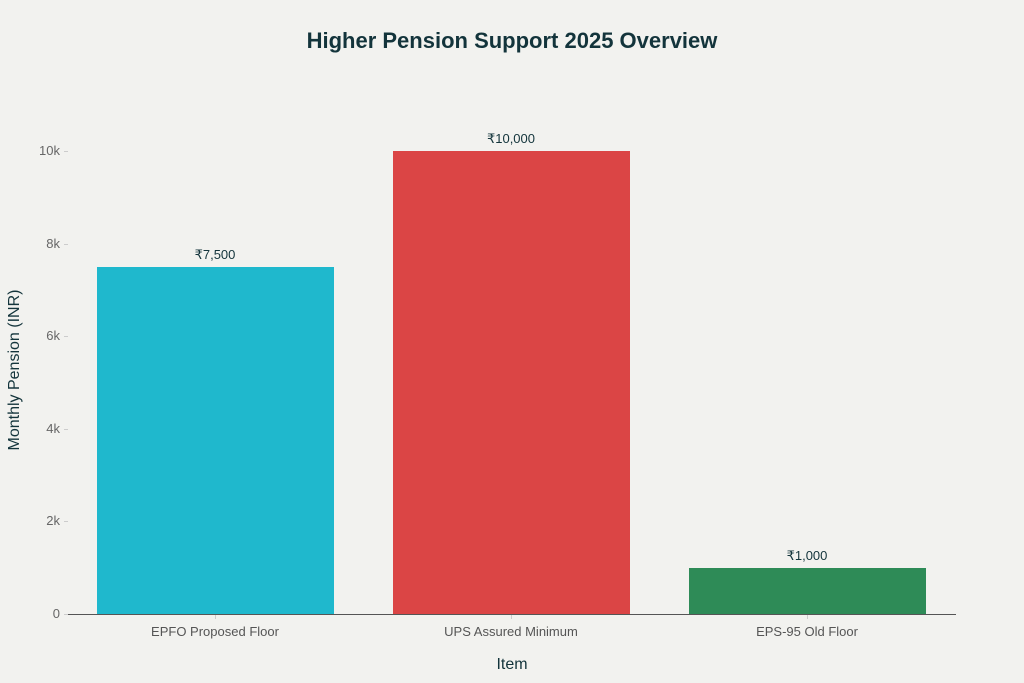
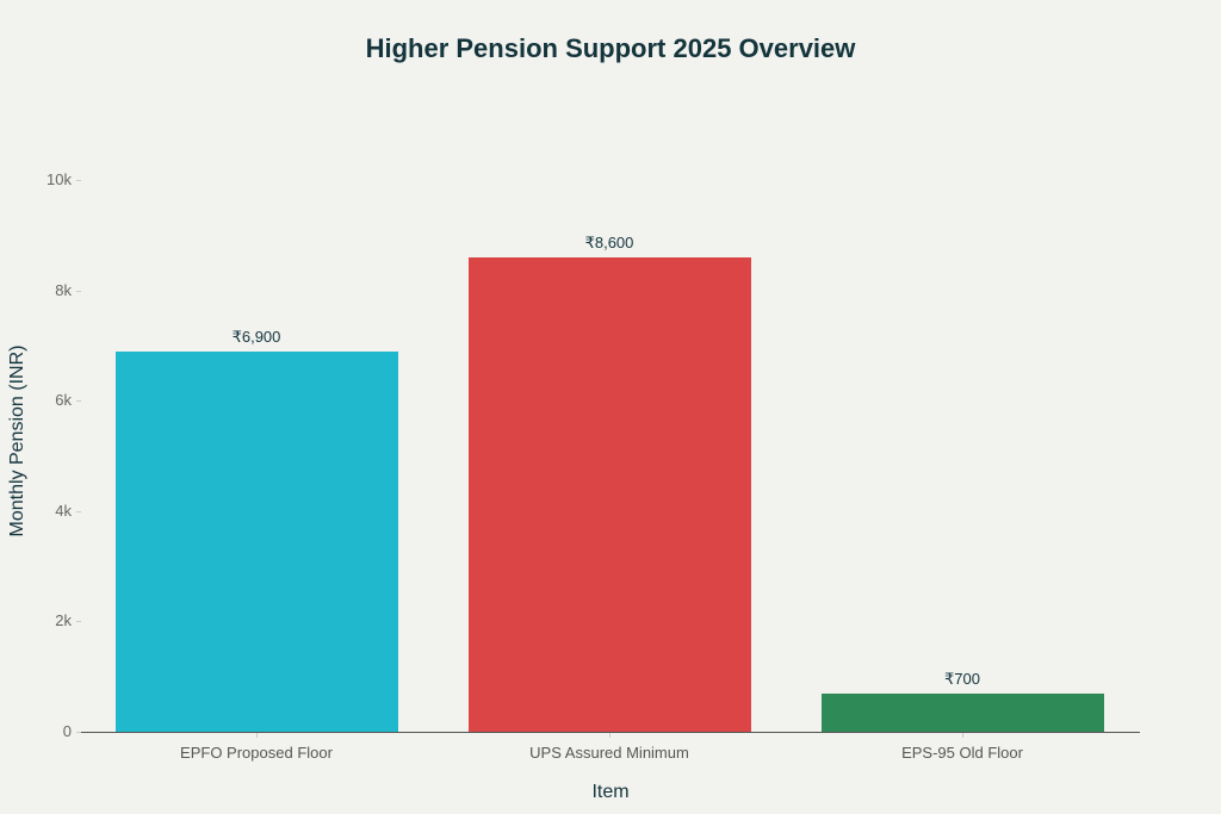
EPFO Proposed Floor: 7,500 -> 6,900
UPS Assured Minimum: 10,000 -> 8,600
EPS-95 Old Floor: 1,000 -> 700
